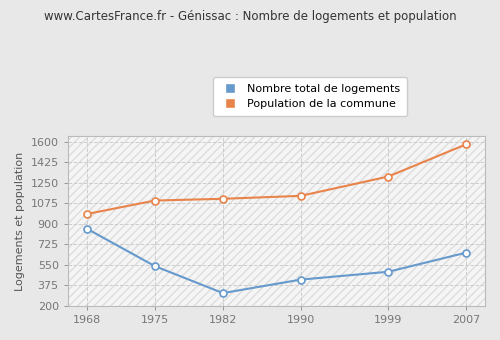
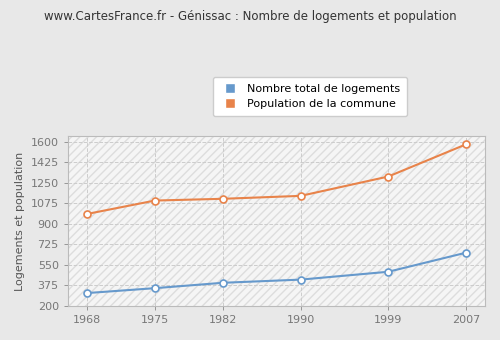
Nombre total de logements/1968: 860 -> 310
Nombre total de logements/1975: 540 -> 350
Nombre total de logements/1982: 310 -> 400
